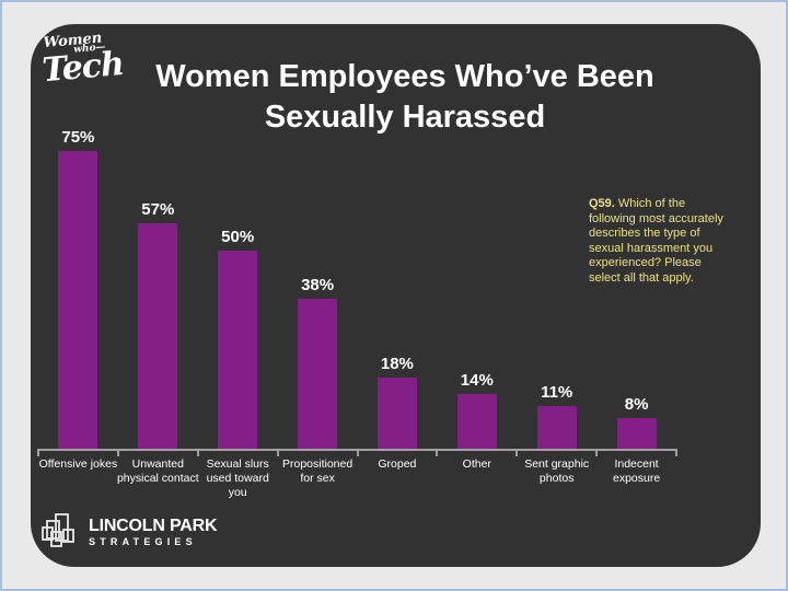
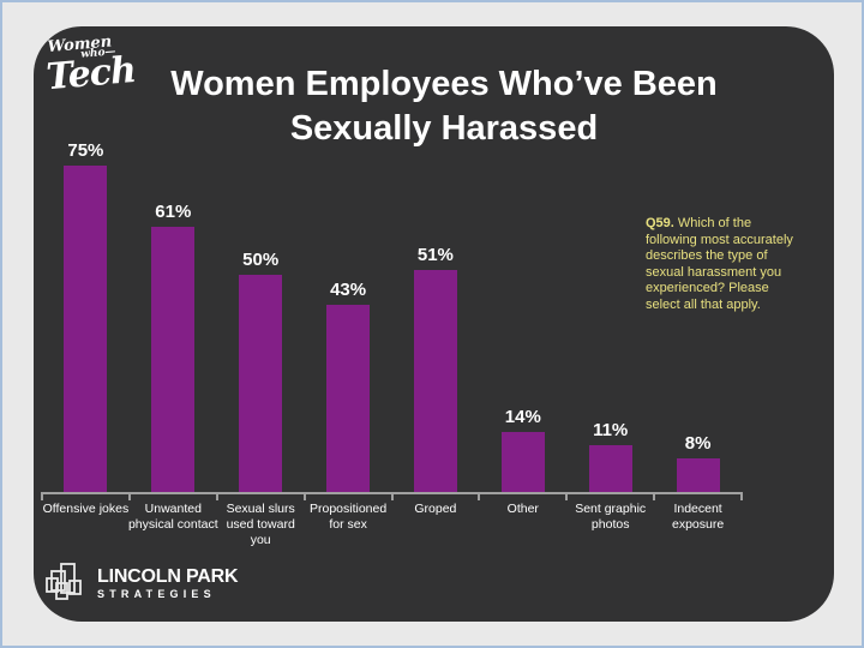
Unwanted physical contact: 57% -> 61%
Propositioned for sex: 38% -> 43%
Groped: 18% -> 51%
